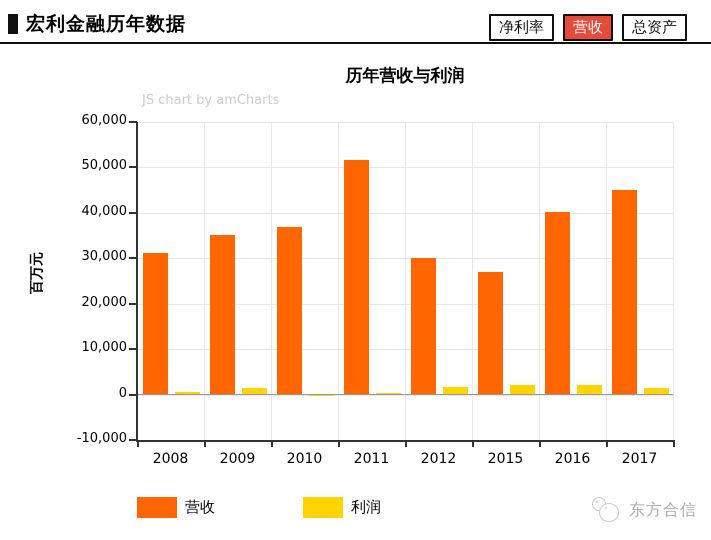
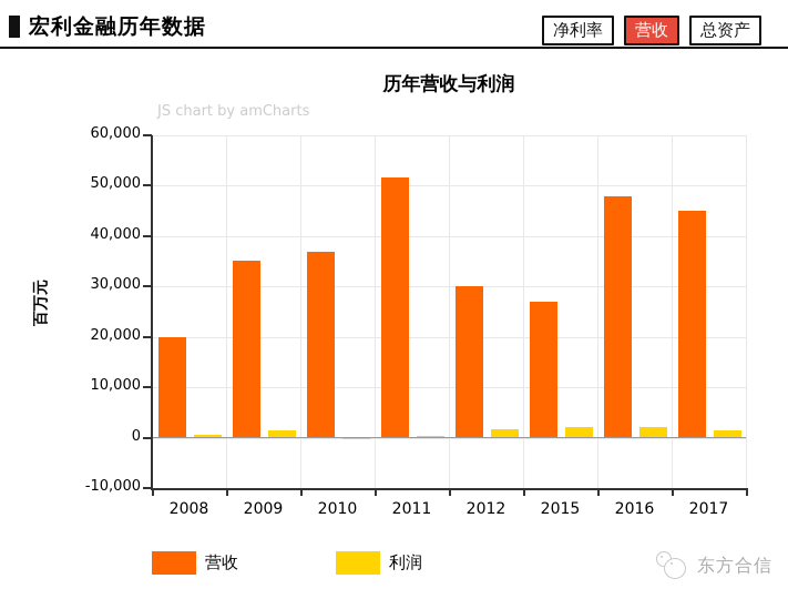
营收/2008: 31000 -> 20000
营收/2016: 40000 -> 48000
